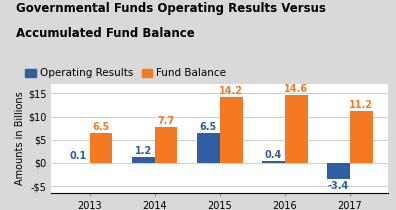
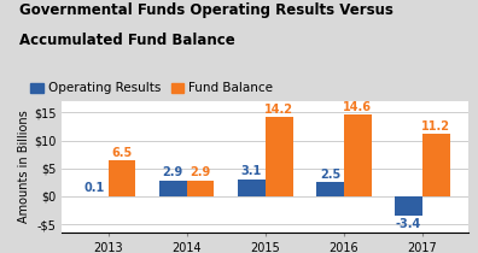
Operating Results/2014: 1.2 -> 2.9
Fund Balance/2014: 7.7 -> 2.9
Operating Results/2015: 6.5 -> 3.1
Operating Results/2016: 0.4 -> 2.5
